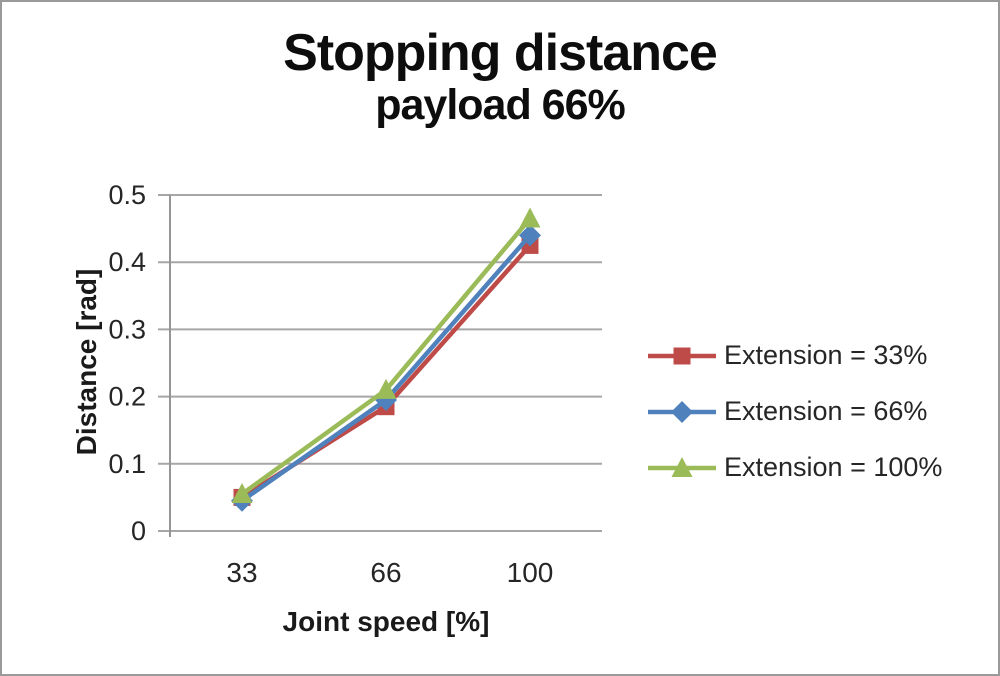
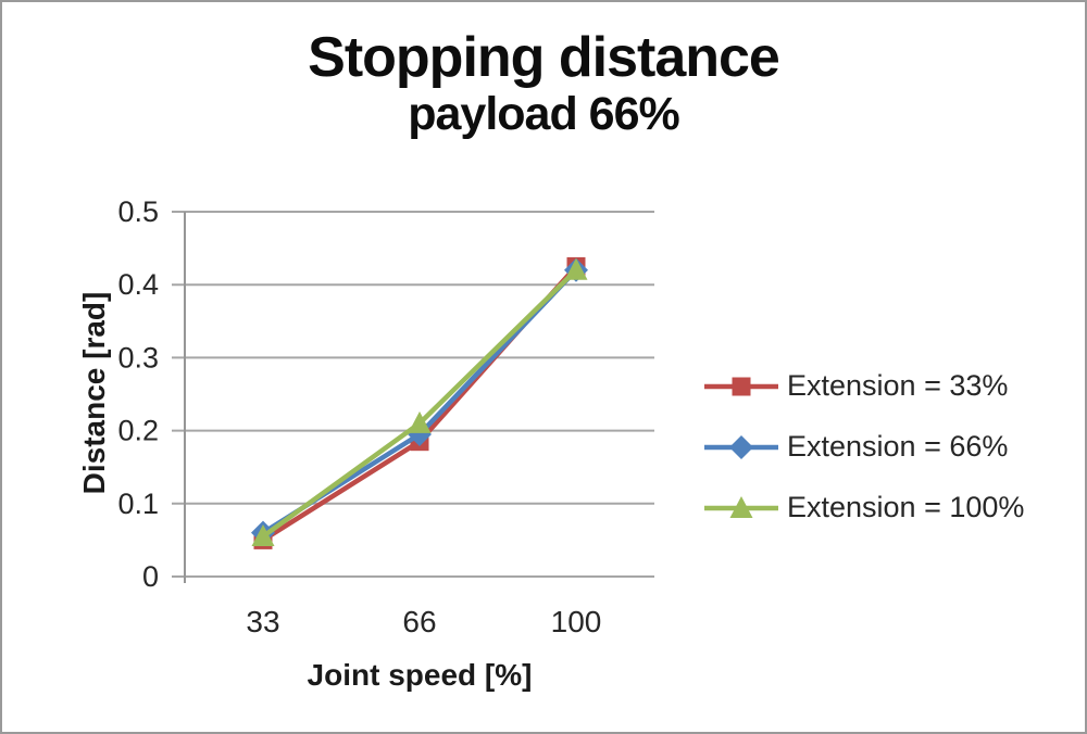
Extension = 66%/33: 0.04 -> 0.06
Extension = 66%/100: 0.44 -> 0.42
Extension = 100%/100: 0.47 -> 0.42
